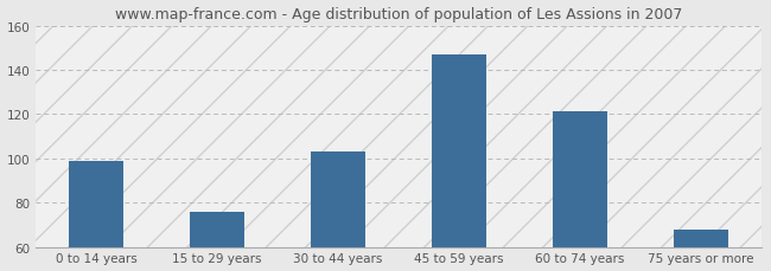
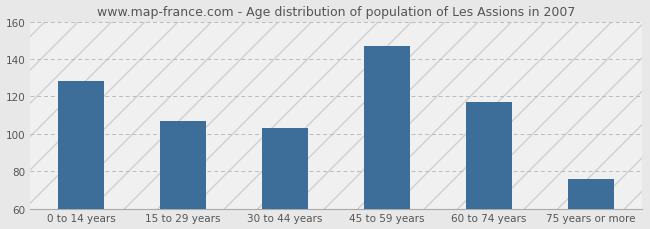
0 to 14 years: 99 -> 128
15 to 29 years: 76 -> 107
60 to 74 years: 121 -> 117
75 years or more: 68 -> 76
